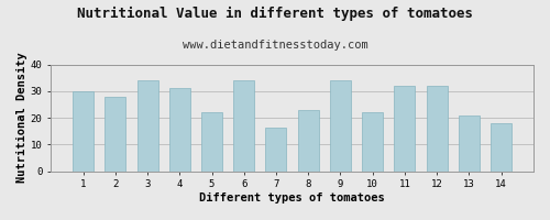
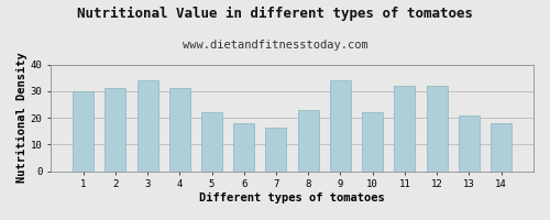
2: 28.0 -> 31.0
6: 34.0 -> 18.0
